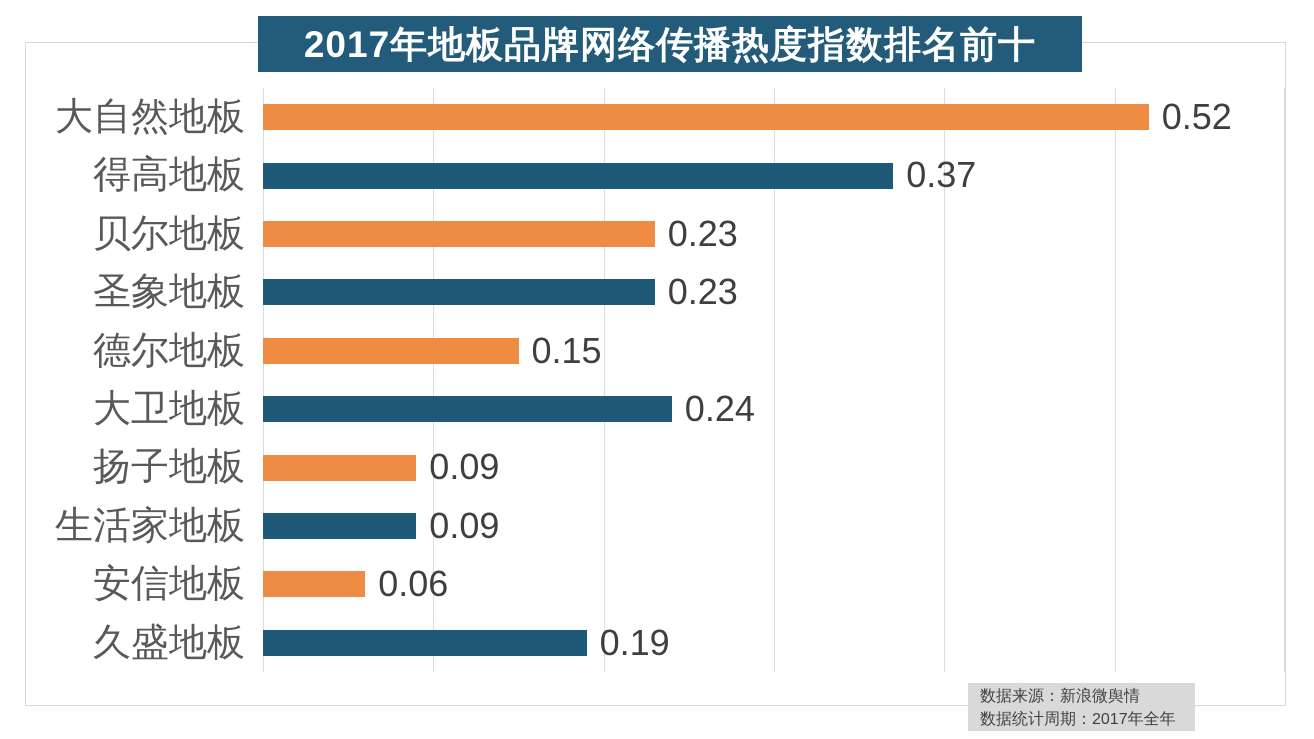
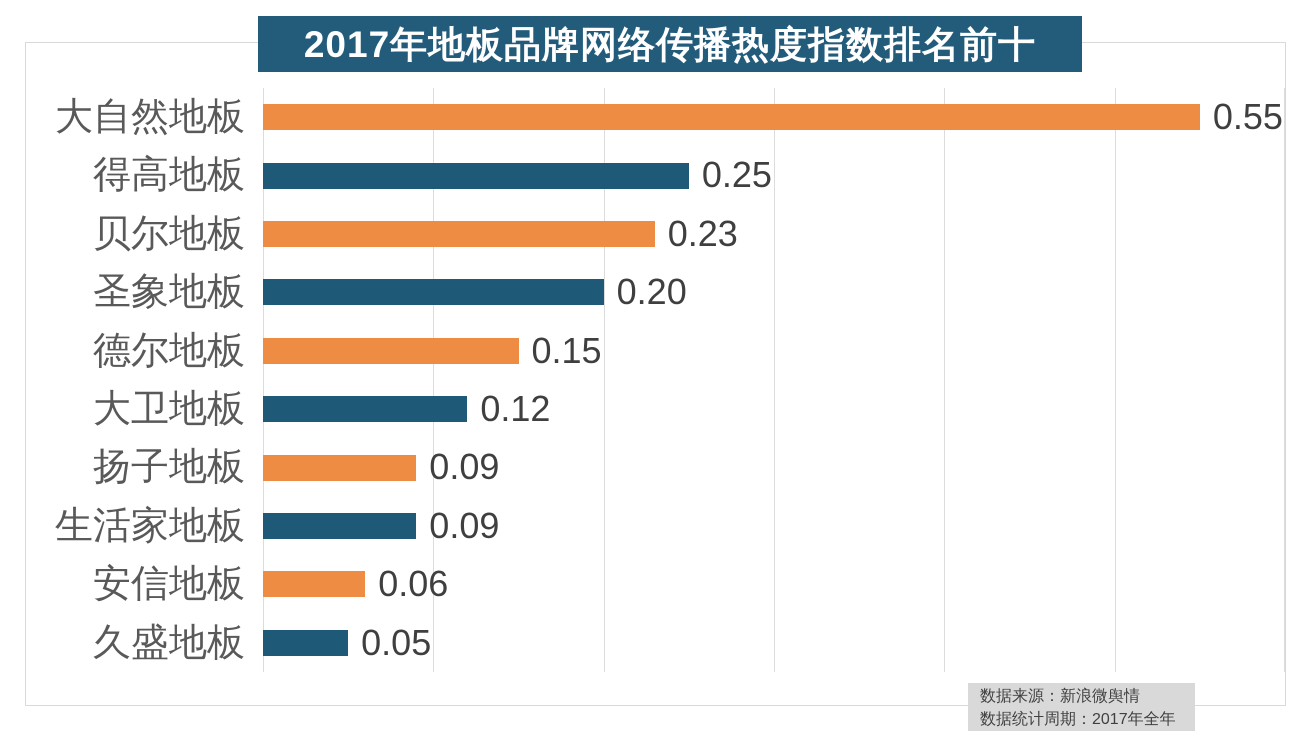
大自然地板: 0.52 -> 0.55
得高地板: 0.37 -> 0.25
圣象地板: 0.23 -> 0.20
大卫地板: 0.24 -> 0.12
久盛地板: 0.19 -> 0.05
